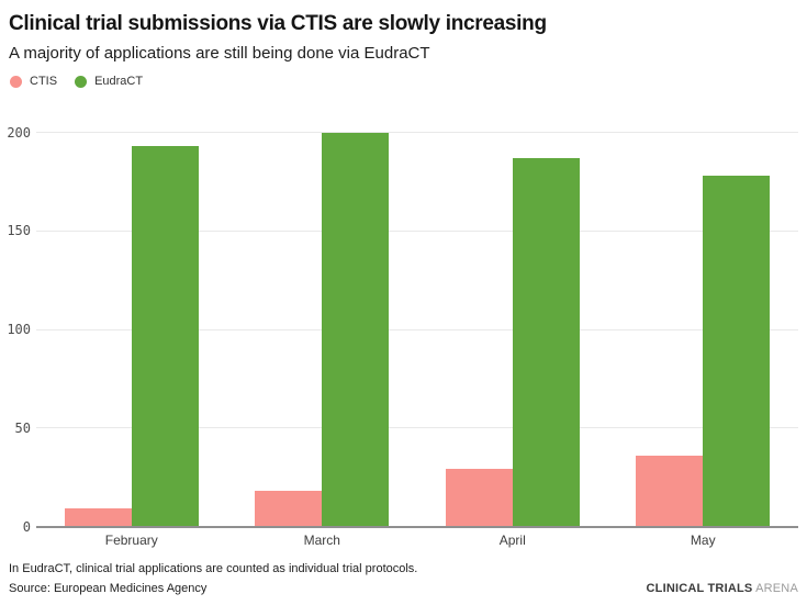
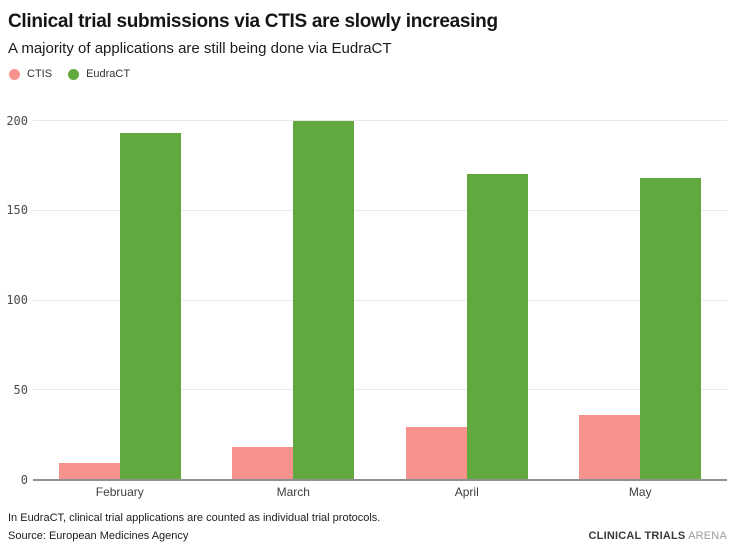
EudraCT/April: 187 -> 170
EudraCT/May: 178 -> 168
